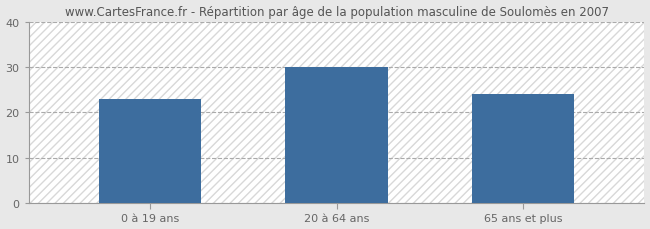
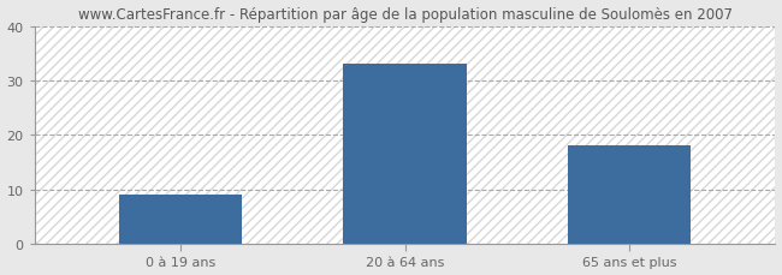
0 à 19 ans: 23 -> 9
20 à 64 ans: 30 -> 33
65 ans et plus: 24 -> 18
